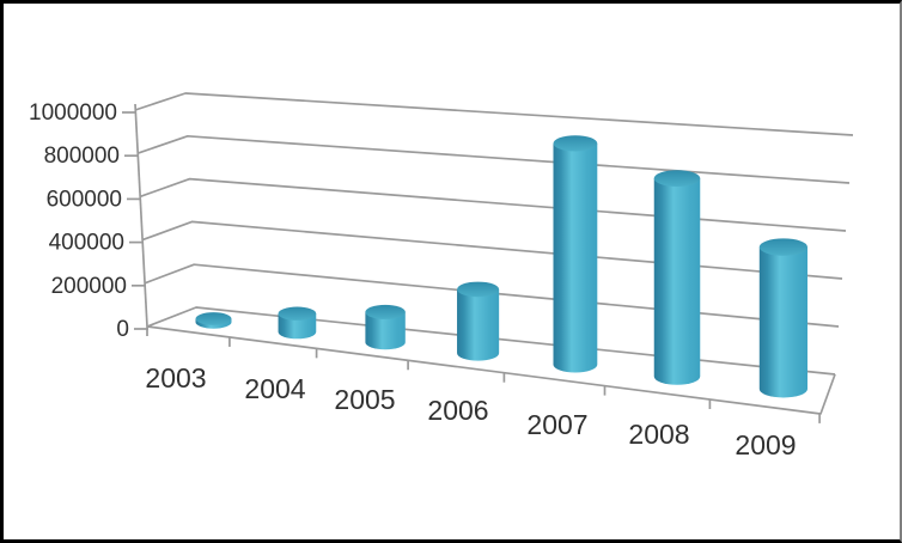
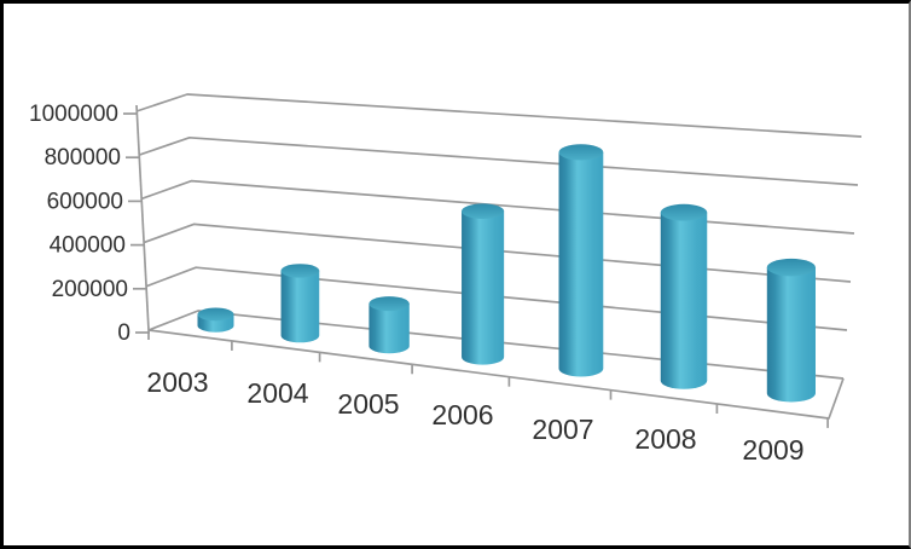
2003: 20000 -> 50000
2004: 80000 -> 280000
2005: 130000 -> 180000
2006: 270000 -> 610000
2007: 920000 -> 890000
2008: 810000 -> 680000
2009: 570000 -> 500000
